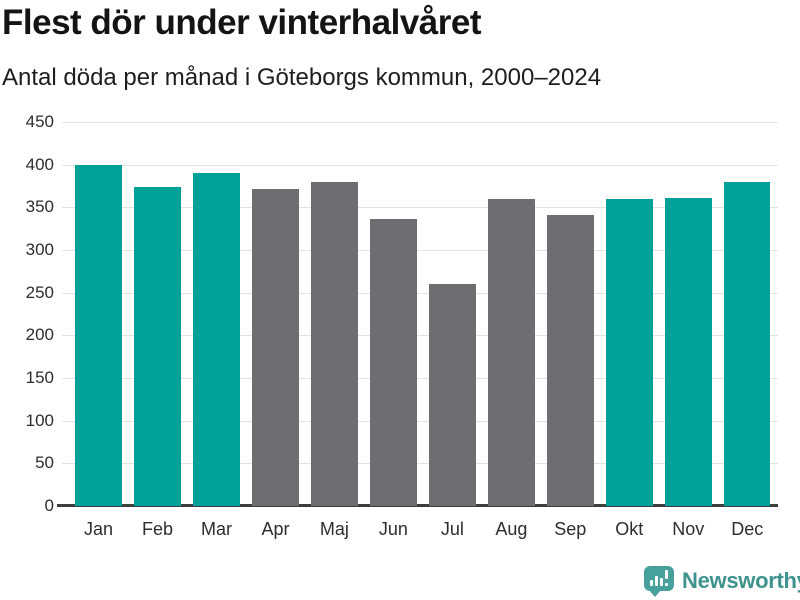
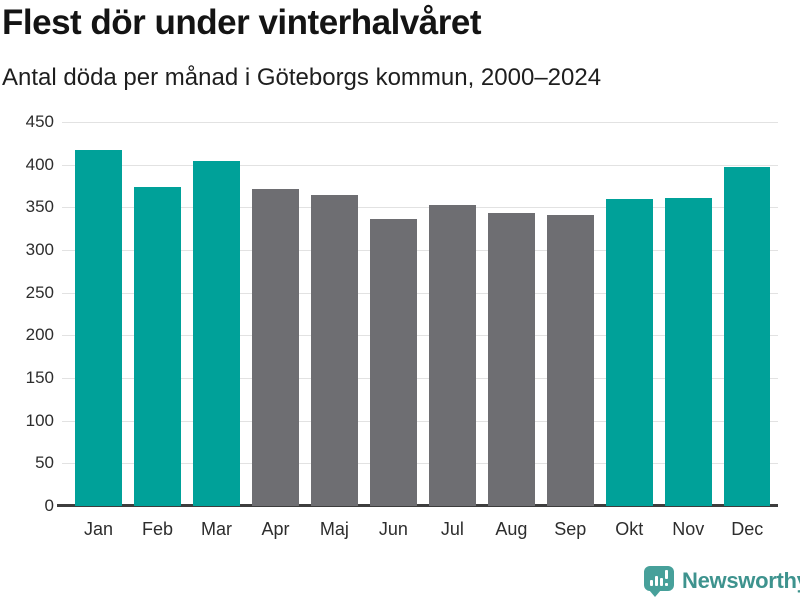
Jan: 400 -> 420
Mar: 390 -> 400
Maj: 380 -> 360
Jul: 260 -> 350
Aug: 360 -> 340
Dec: 380 -> 400
